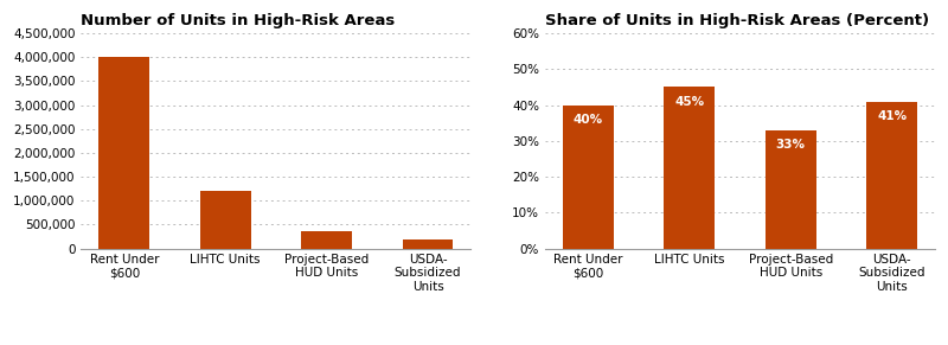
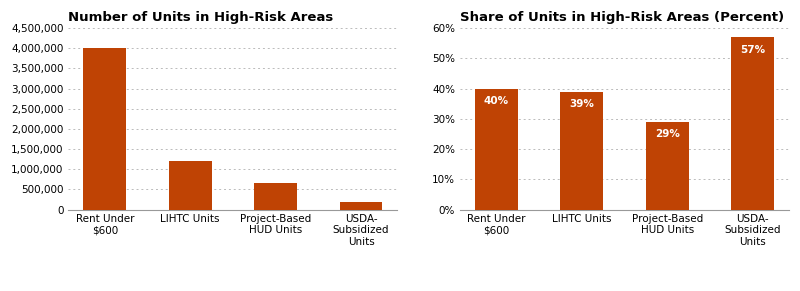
Number of Units in High-Risk Areas/Project-Based HUD Units: 350,000 -> 650,000
Share of Units in High-Risk Areas (Percent)/LIHTC Units: 45% -> 39%
Share of Units in High-Risk Areas (Percent)/Project-Based HUD Units: 33% -> 29%
Share of Units in High-Risk Areas (Percent)/USDA- Subsidized Units: 41% -> 57%
